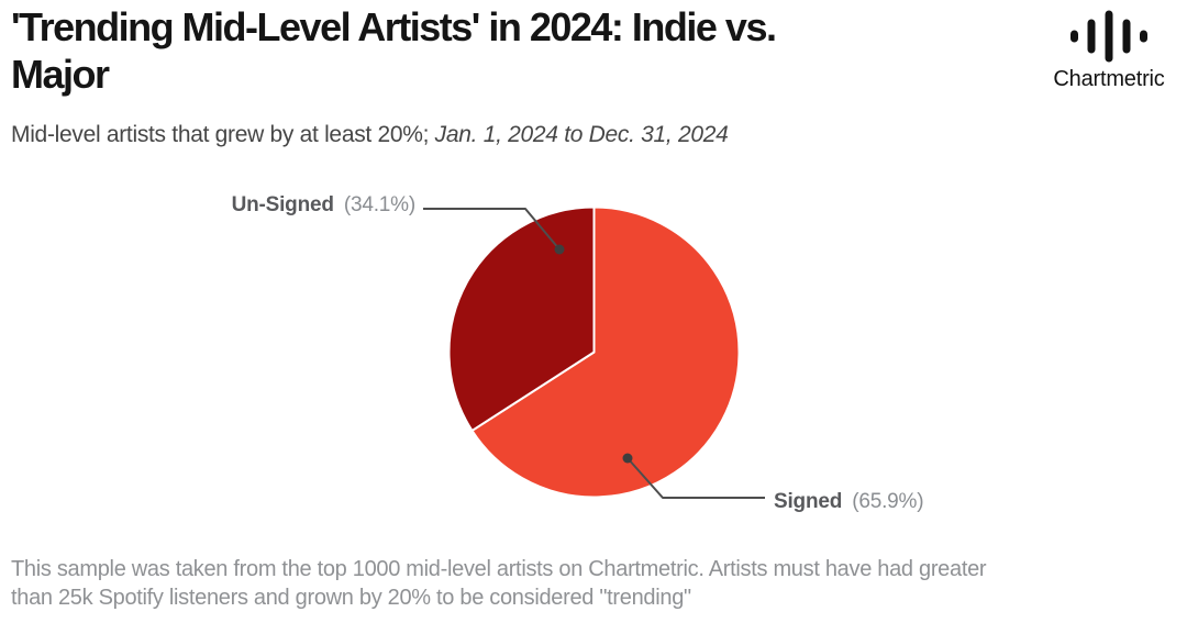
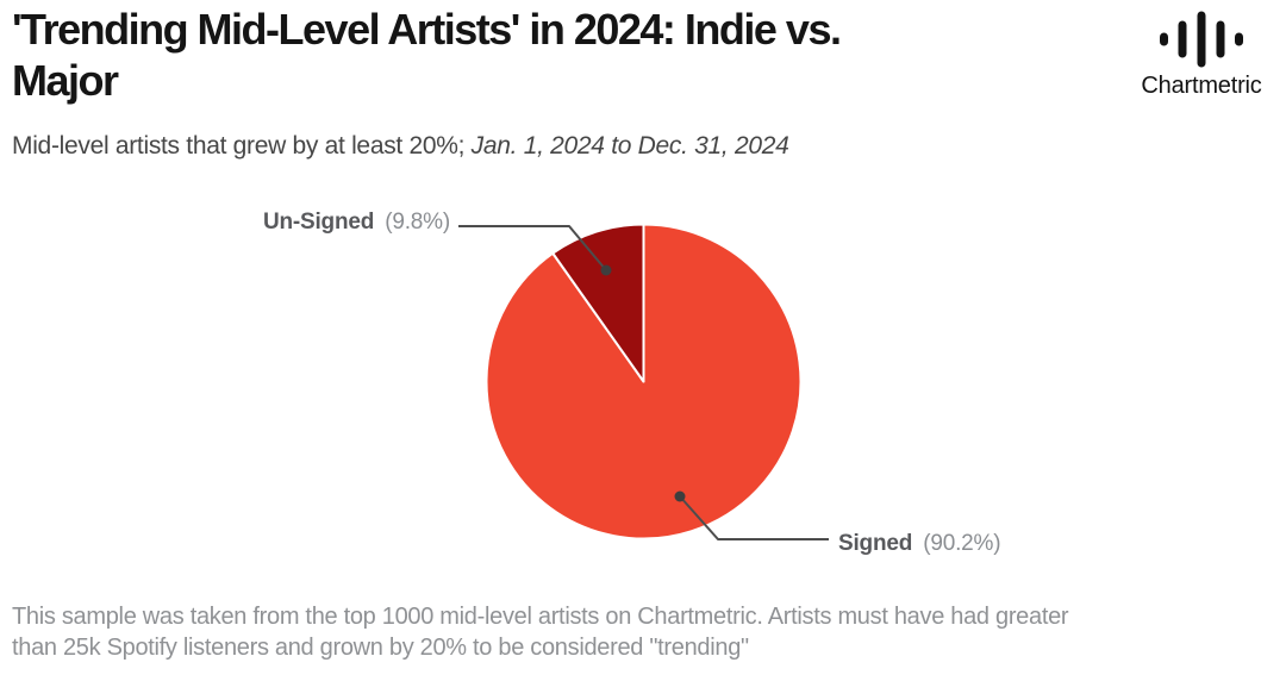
Signed: 65.9% -> 90.2%
Un-Signed: 34.1% -> 9.8%
